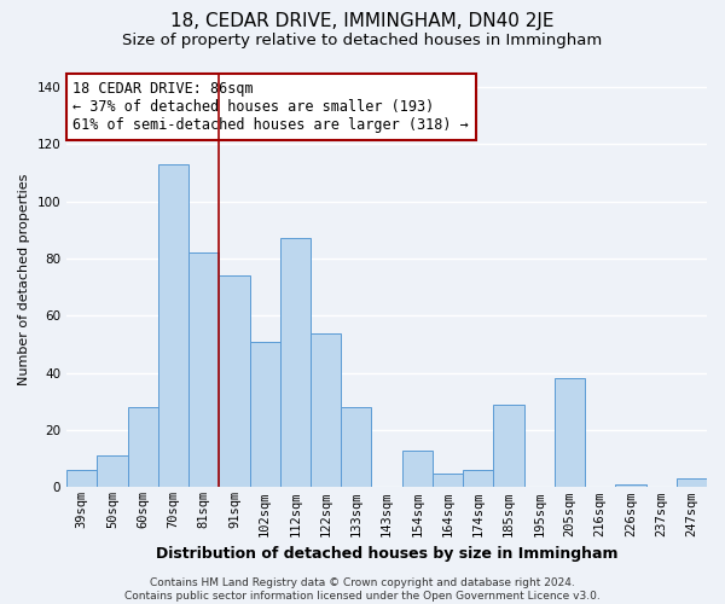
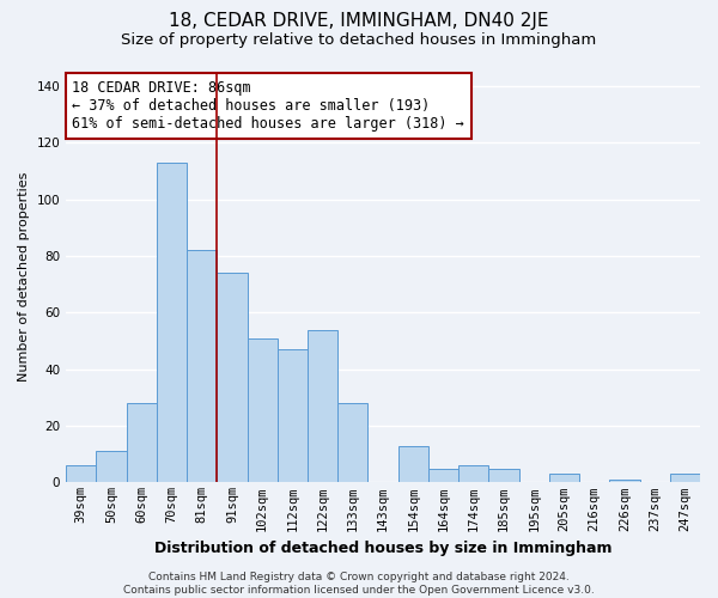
112sqm: 87 -> 47
185sqm: 29 -> 5
205sqm: 38 -> 3
